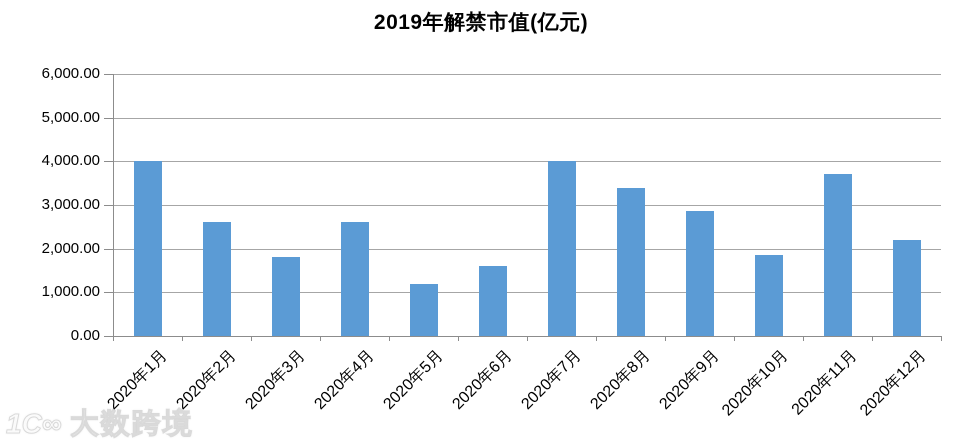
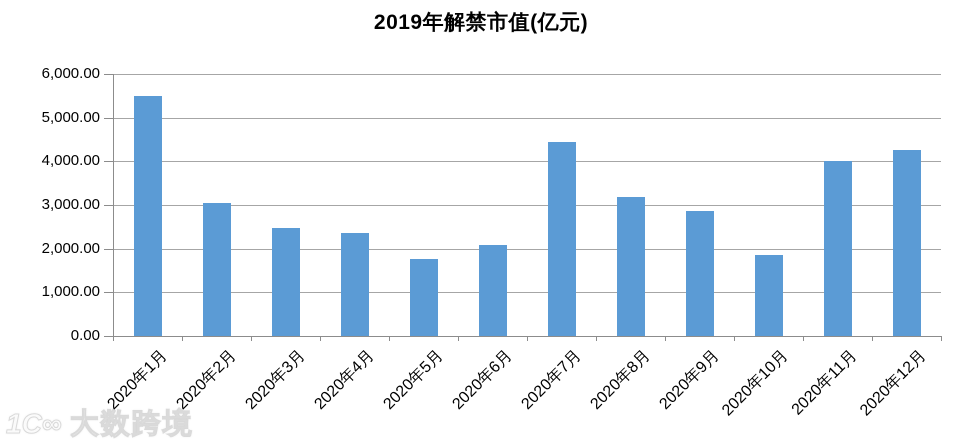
2020年1月: 4000 -> 5500
2020年2月: 2600 -> 3000
2020年3月: 1800 -> 2500
2020年4月: 2600 -> 2400
2020年5月: 1200 -> 1800
2020年6月: 1600 -> 2100
2020年7月: 4000 -> 4400
2020年8月: 3400 -> 3200
2020年11月: 3700 -> 4000
2020年12月: 2200 -> 4200
